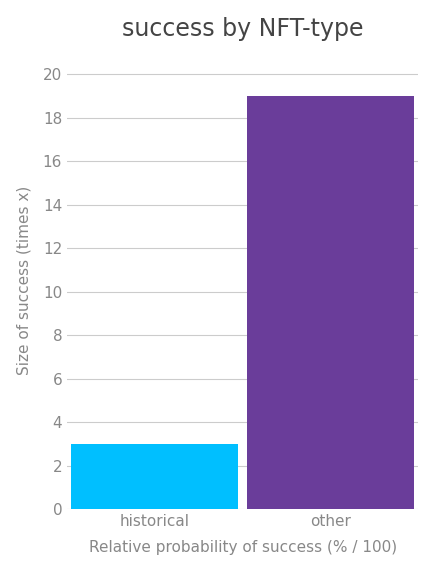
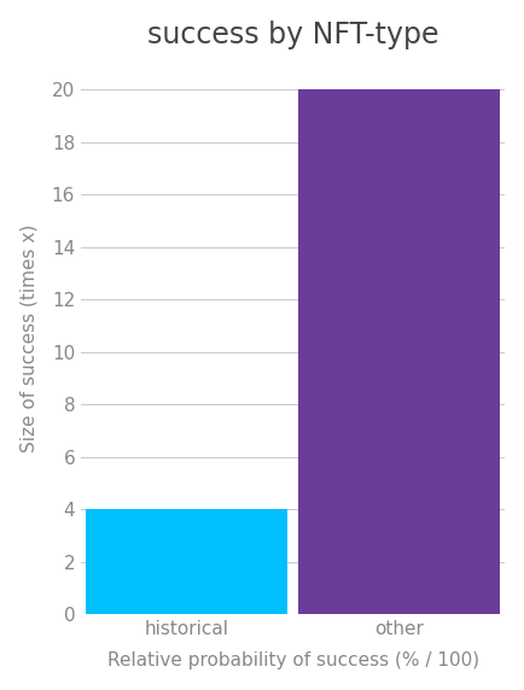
historical: 3 -> 4
other: 19 -> 20
